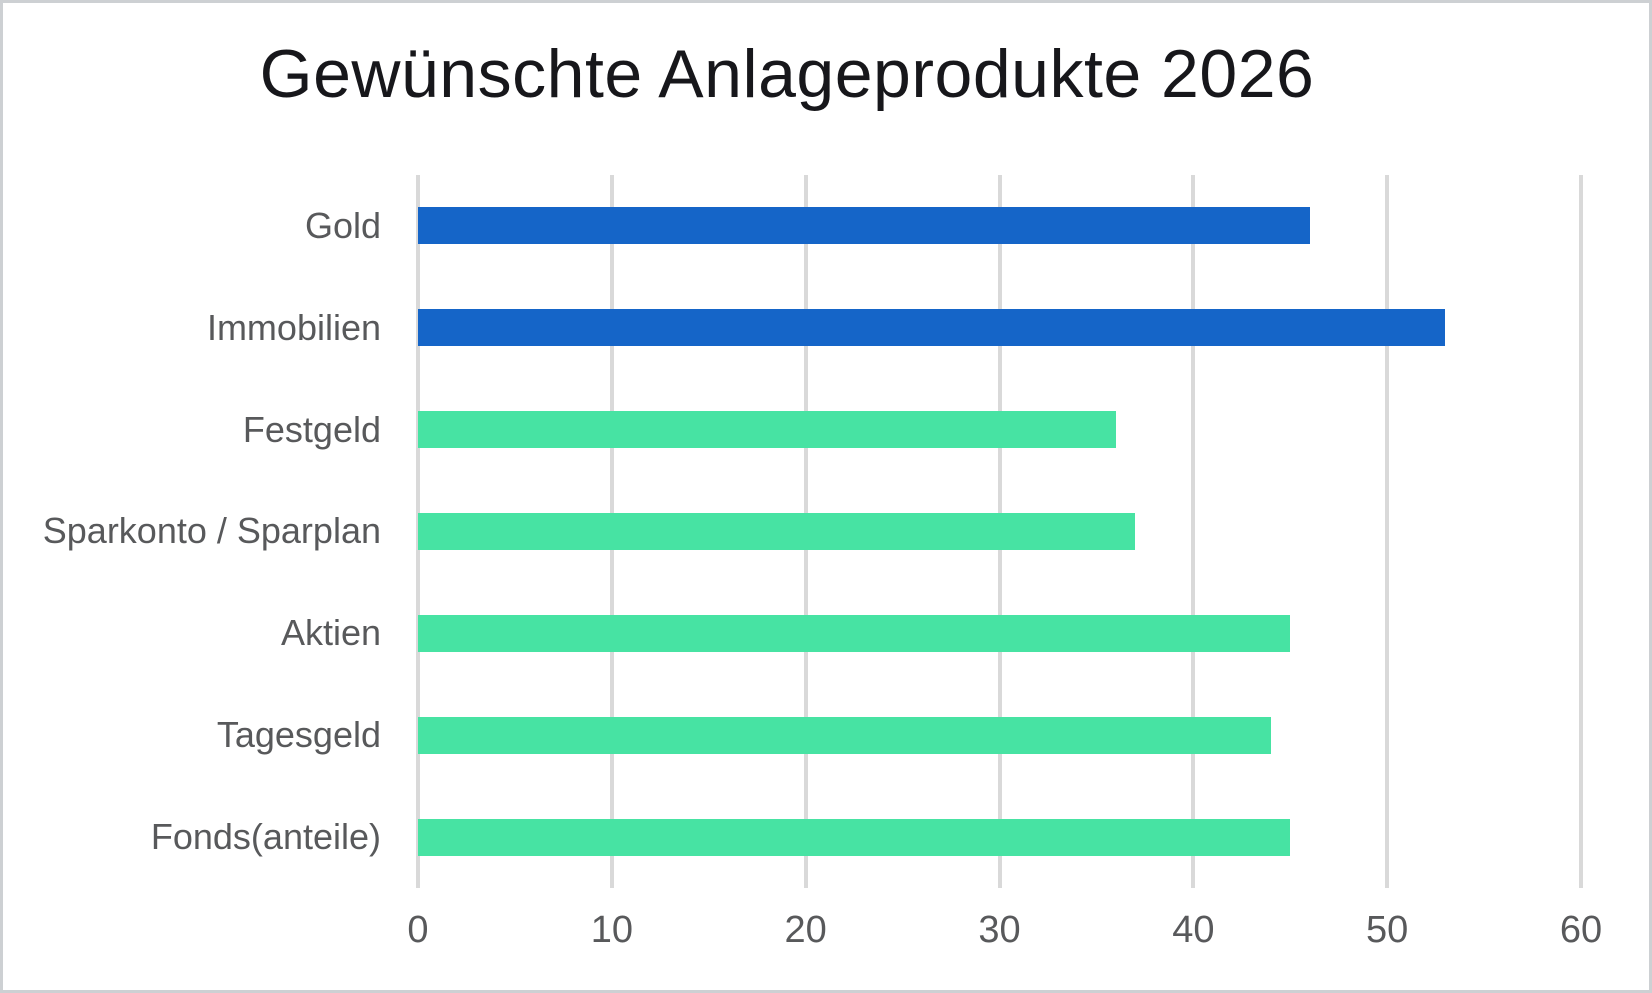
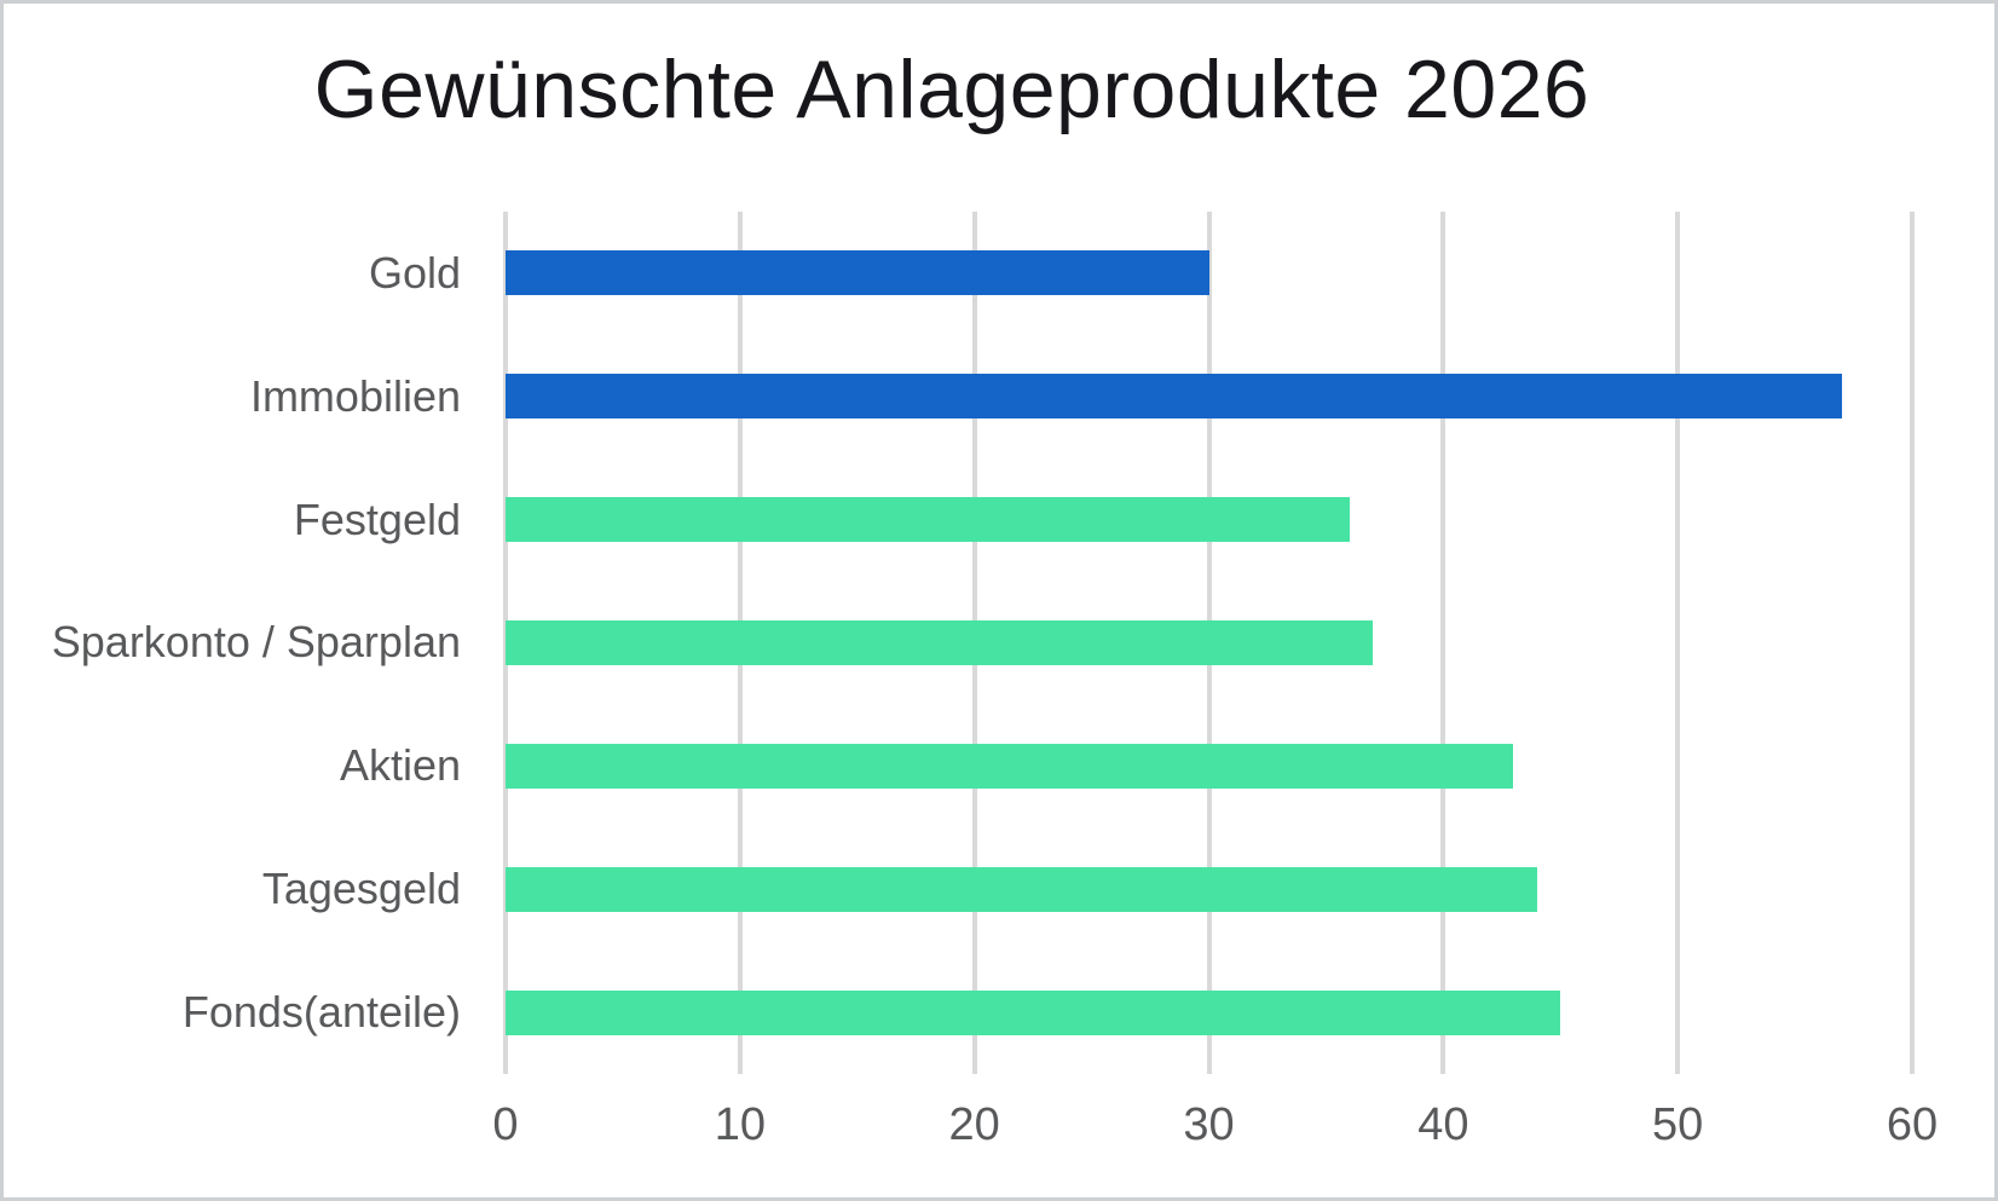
Gold: 46 -> 30
Immobilien: 53 -> 57
Aktien: 45 -> 43
